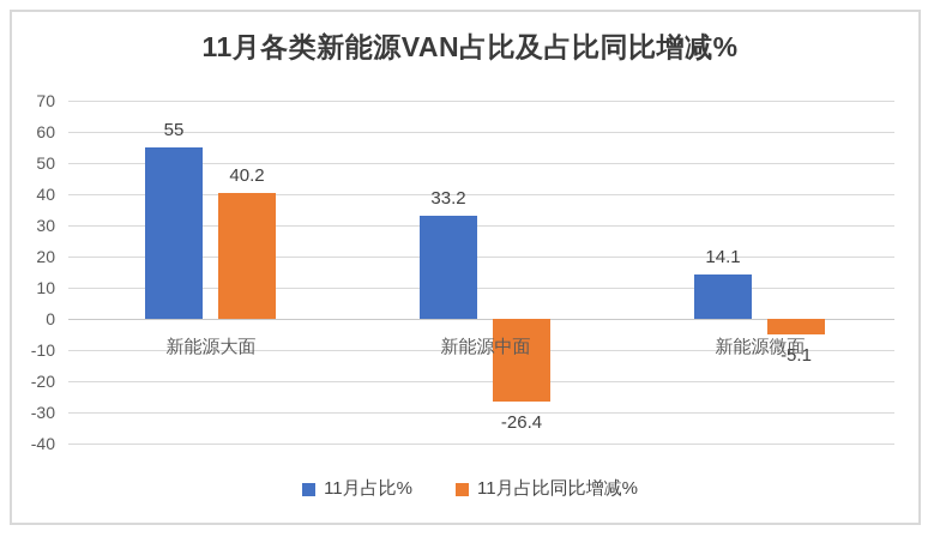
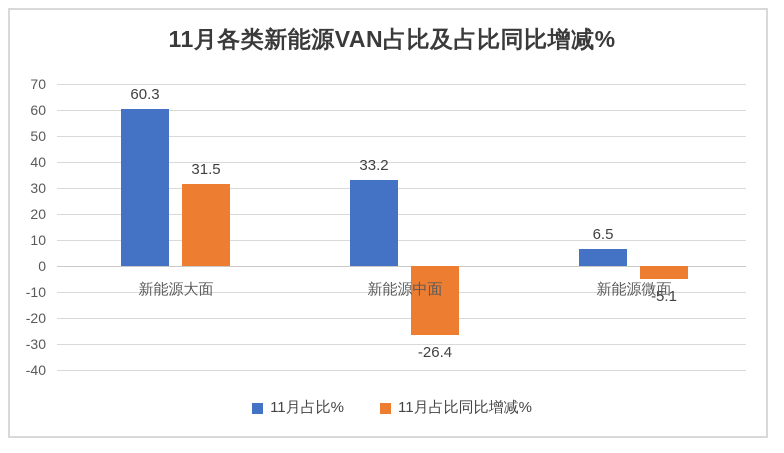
11月占比%/新能源大面: 55 -> 60.3
11月占比同比增减%/新能源大面: 40.2 -> 31.5
11月占比%/新能源微面: 14.1 -> 6.5
